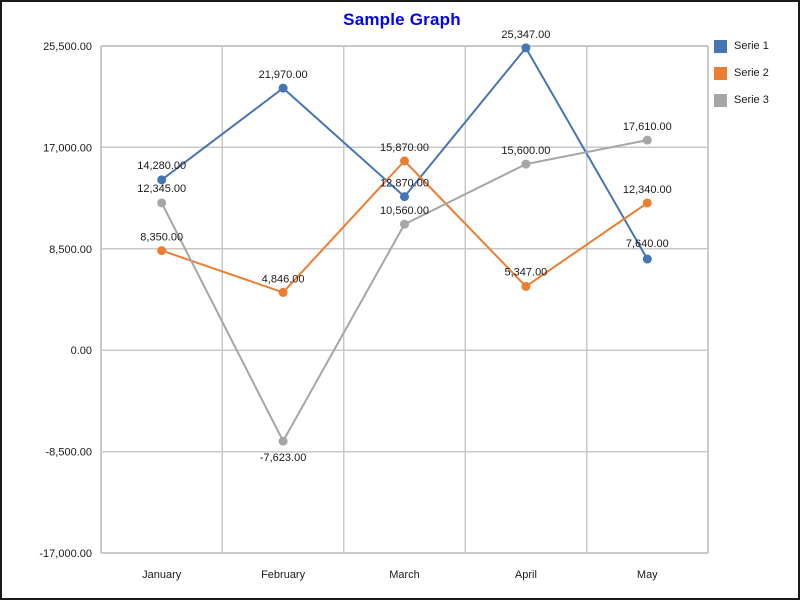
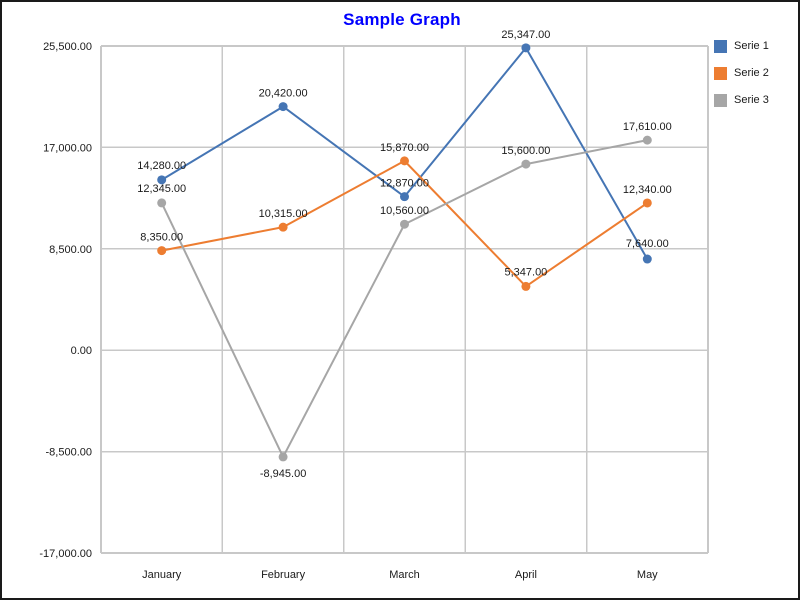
Serie 1/February: 21,970.00 -> 20,420.00
Serie 2/February: 4,846.00 -> 10,315.00
Serie 3/February: -7,623.00 -> -8,945.00
